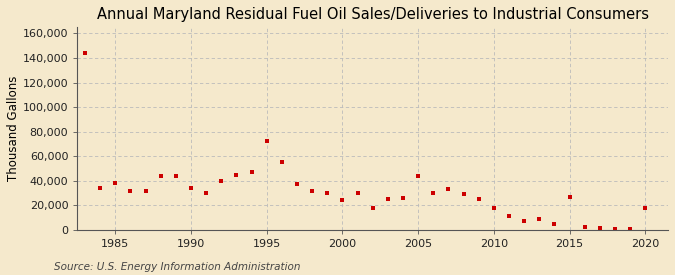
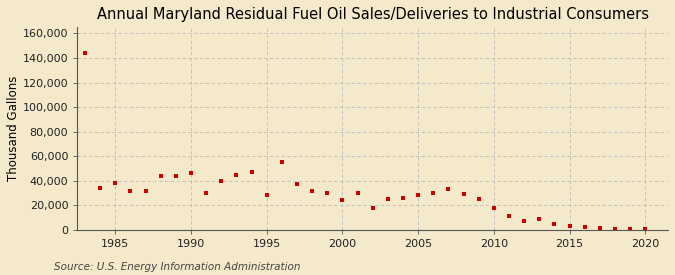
1990: 34,000 -> 46,000
1995: 72,000 -> 28,000
2005: 44,000 -> 28,000
2015: 27,000 -> 3,000
2020: 18,000 -> 0
